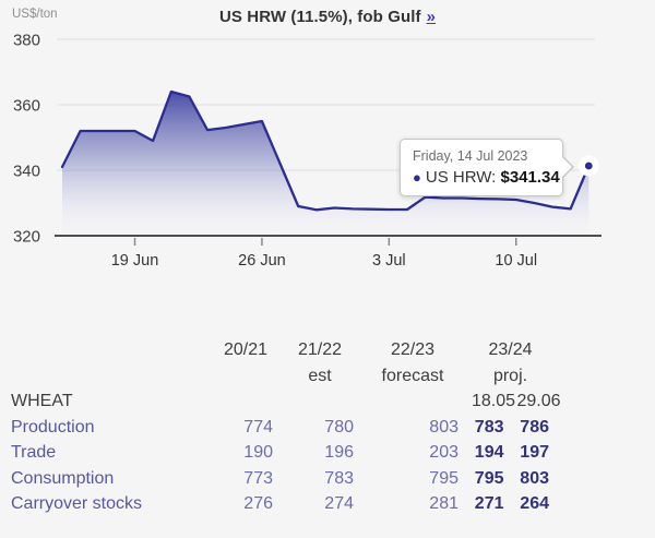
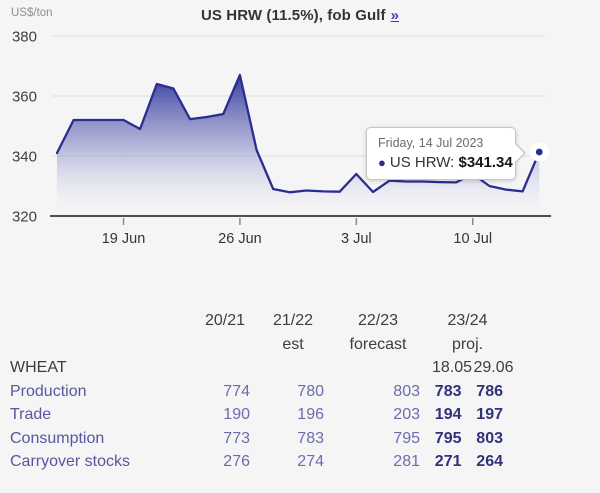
26 Jun: 355 -> 367
3 Jul: 328 -> 334
10 Jul: 331 -> 334
